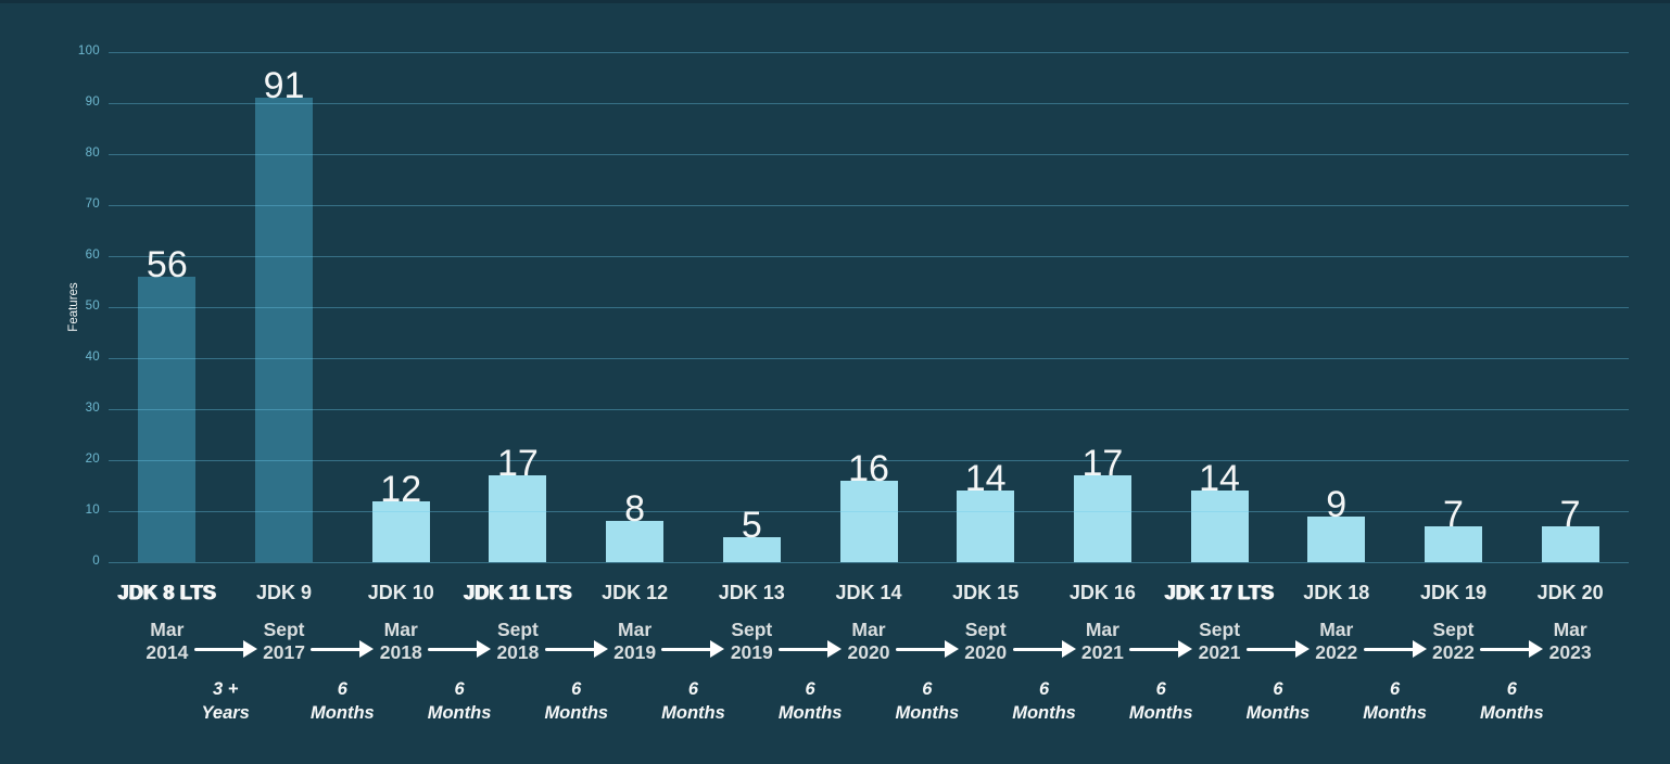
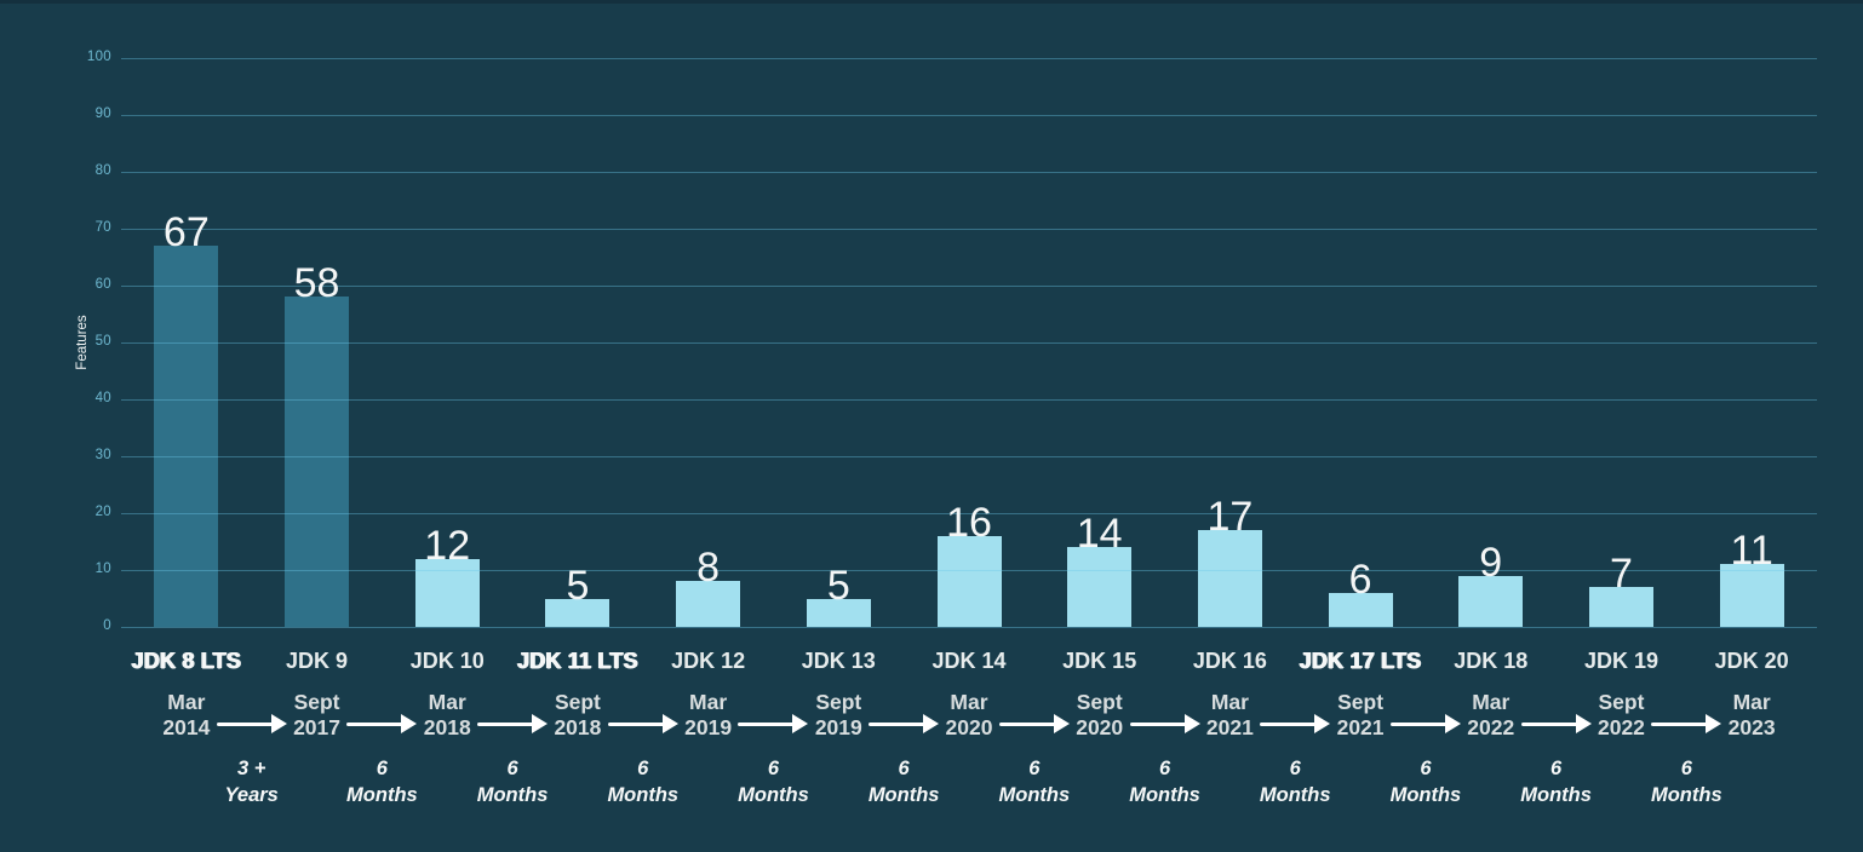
JDK 8 LTS: 56 -> 67
JDK 9: 91 -> 58
JDK 11 LTS: 17 -> 5
JDK 17 LTS: 14 -> 6
JDK 20: 7 -> 11
